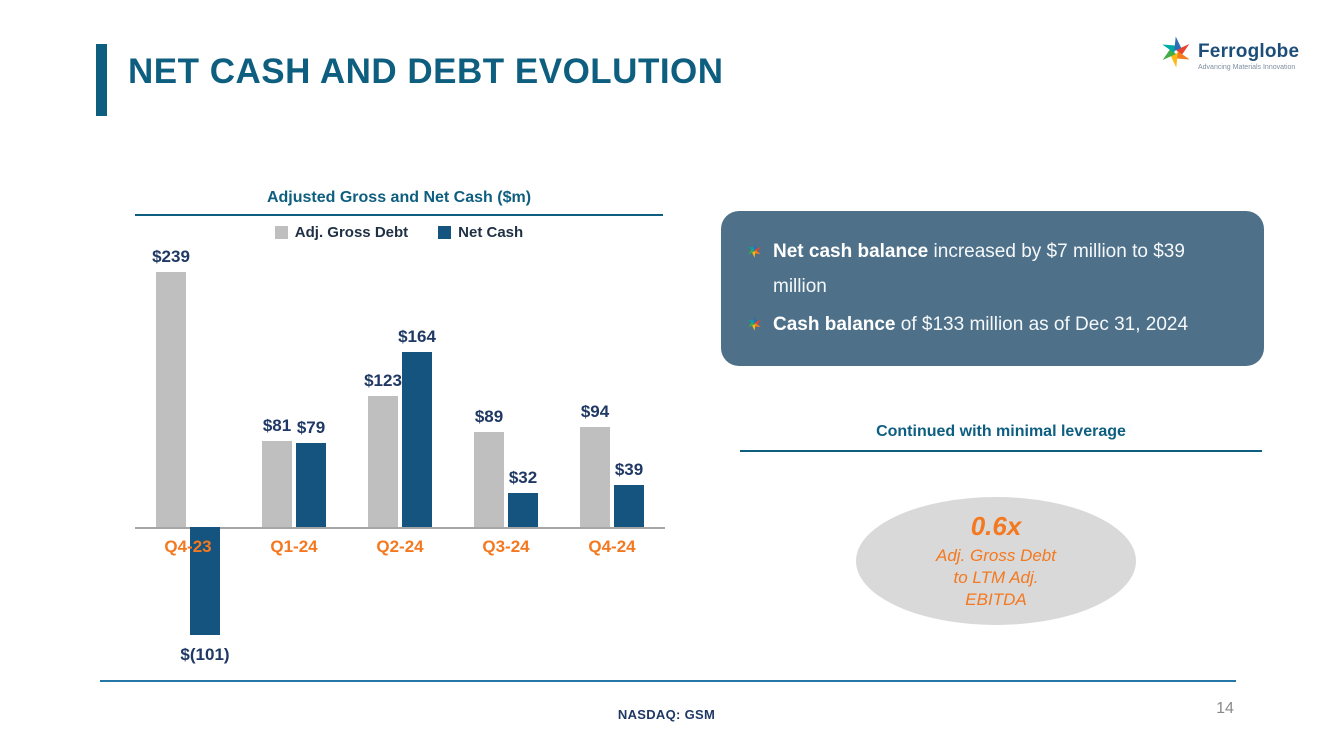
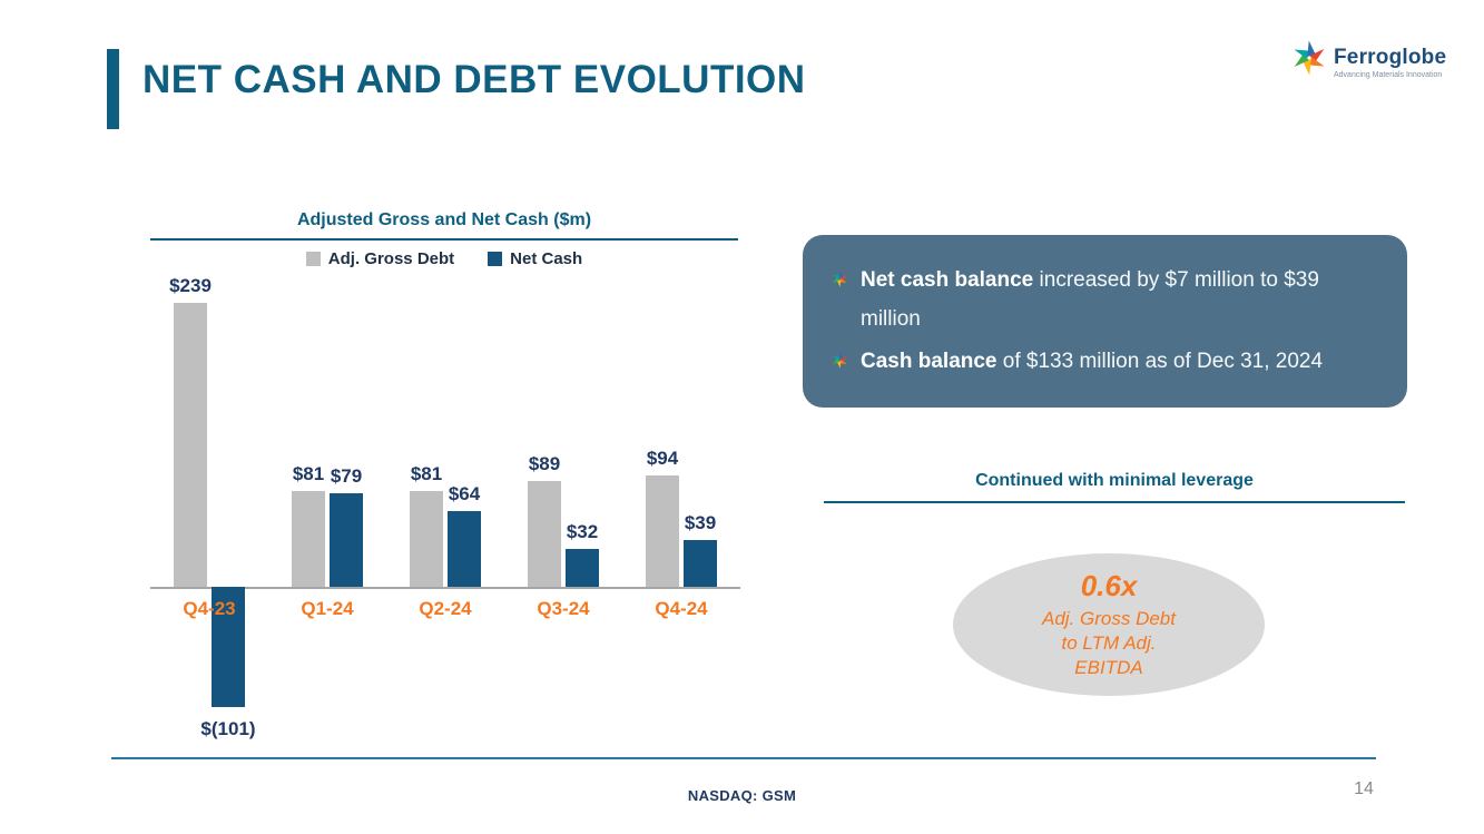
Adj. Gross Debt/Q2-24: $123 -> $81
Net Cash/Q2-24: $164 -> $64
